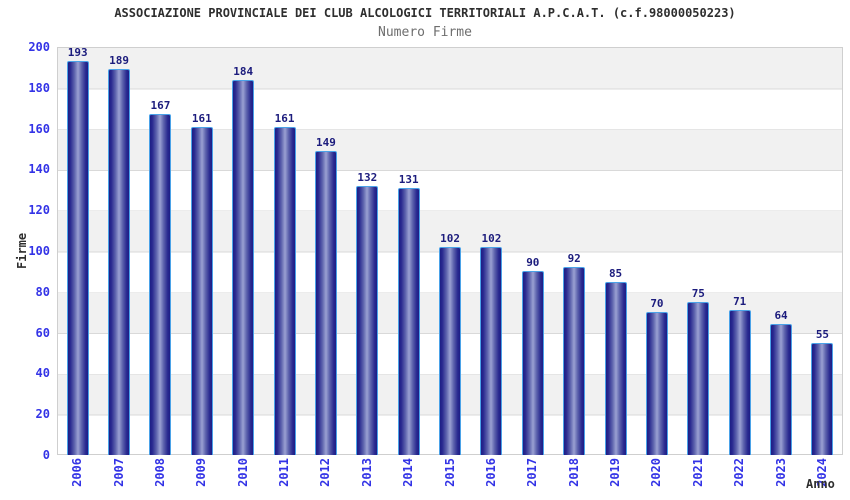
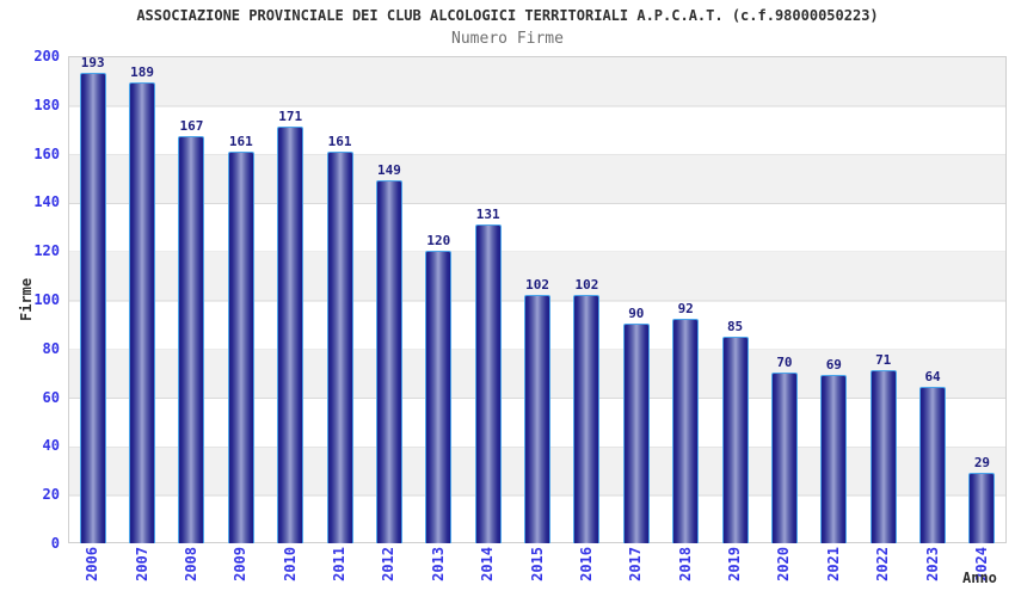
2010: 184 -> 171
2013: 132 -> 120
2021: 75 -> 69
2024: 55 -> 29
